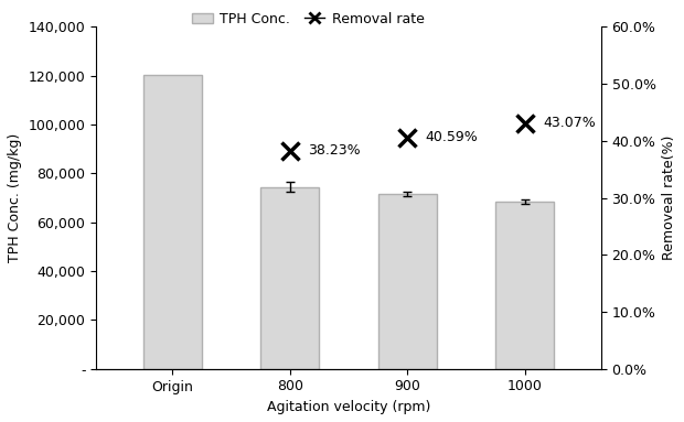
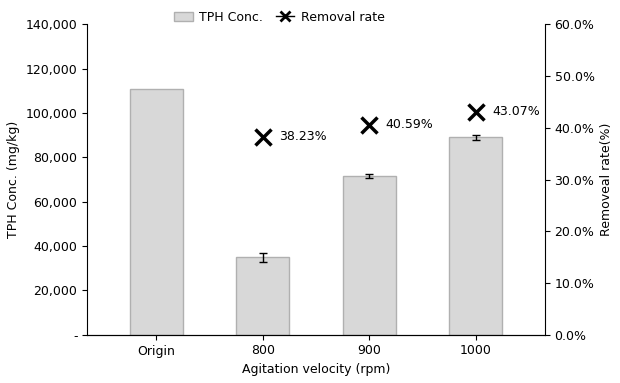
TPH Conc./Origin: 120,500 -> 111,000
TPH Conc./800: 74,500 -> 35,000
TPH Conc./1000: 68,500 -> 89,000
